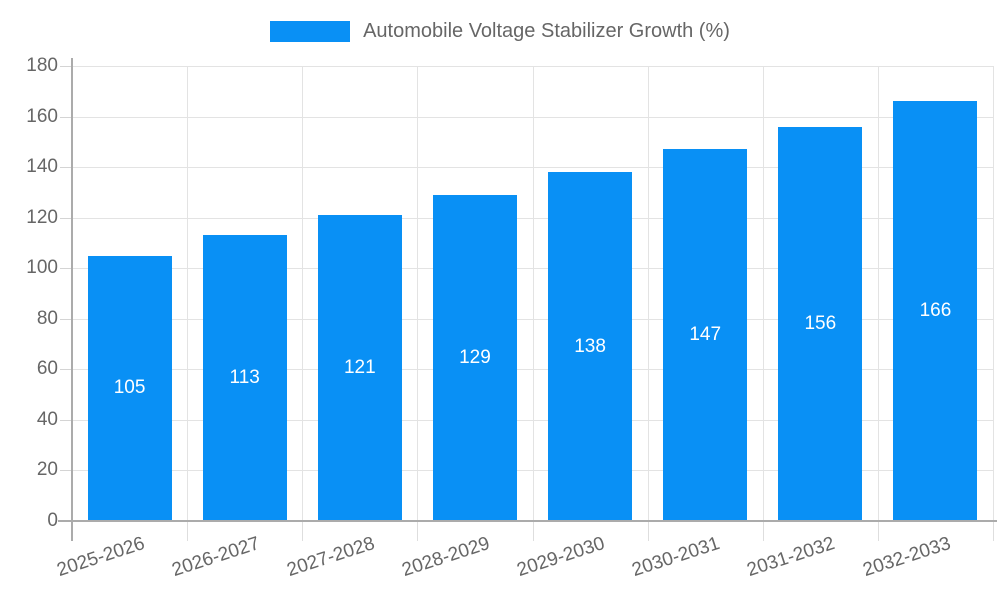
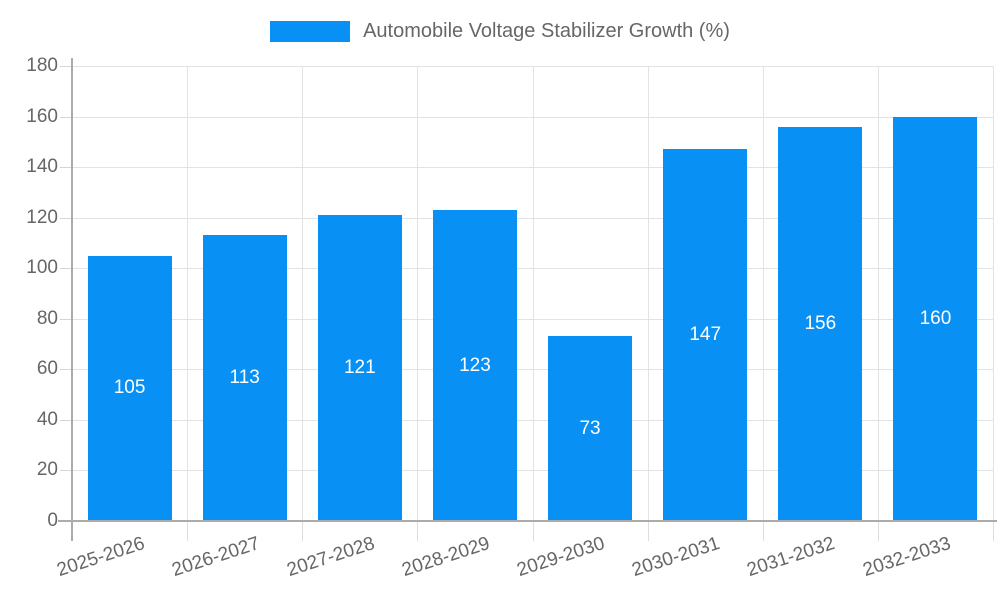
2028-2029: 129 -> 123
2029-2030: 138 -> 73
2032-2033: 166 -> 160
